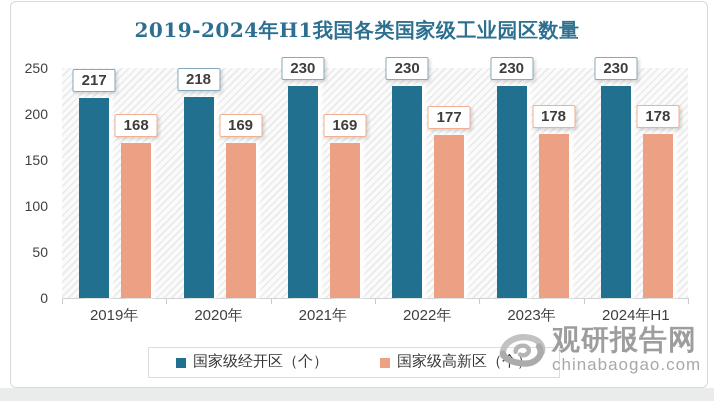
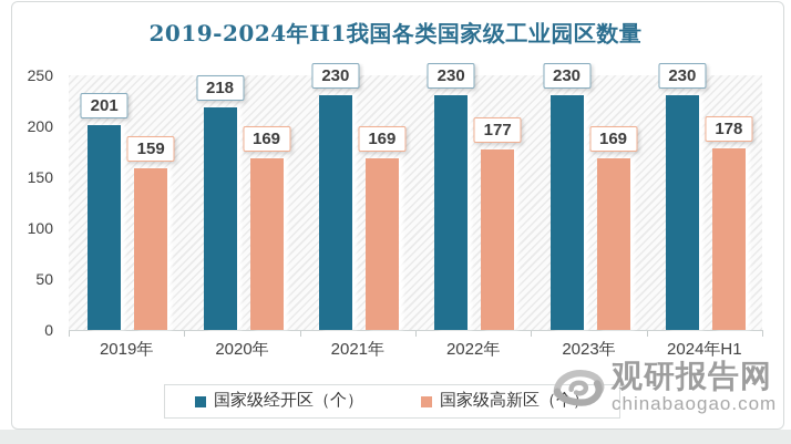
国家级经开区（个）/2019年: 217 -> 201
国家级高新区（个）/2019年: 168 -> 159
国家级高新区（个）/2023年: 178 -> 169
